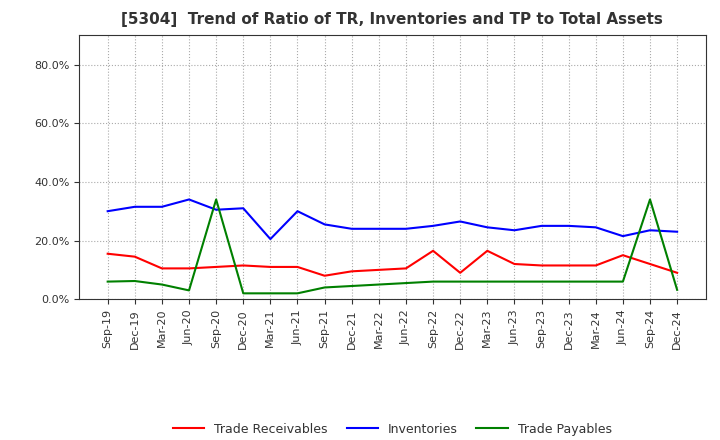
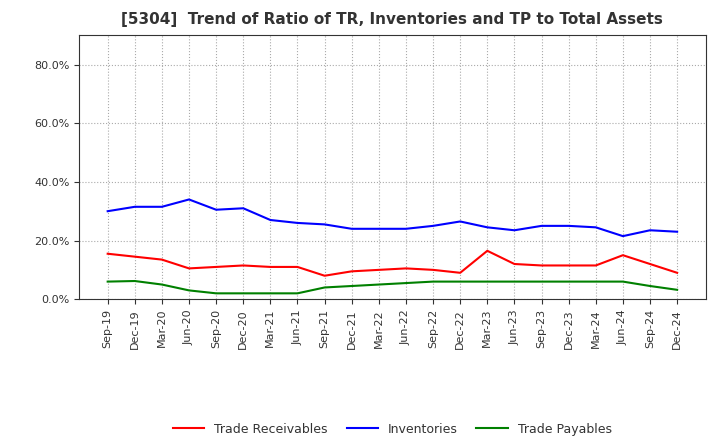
Trade Receivables/Mar-20: 10.5% -> 13.5%
Trade Payables/Sep-20: 34.0% -> 2.0%
Inventories/Mar-21: 20.5% -> 27.0%
Inventories/Jun-21: 30.0% -> 26.0%
Trade Receivables/Sep-22: 16.5% -> 10.0%
Trade Payables/Sep-24: 34.0% -> 4.5%
